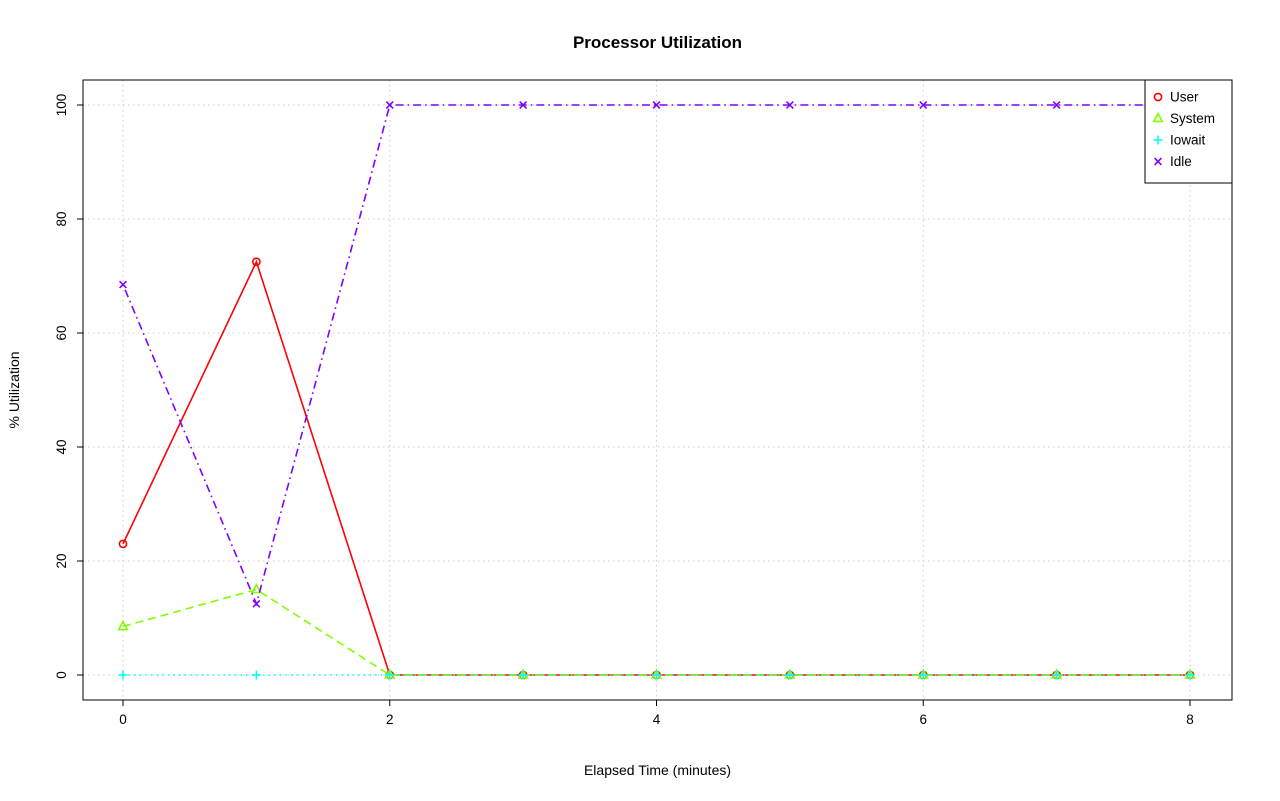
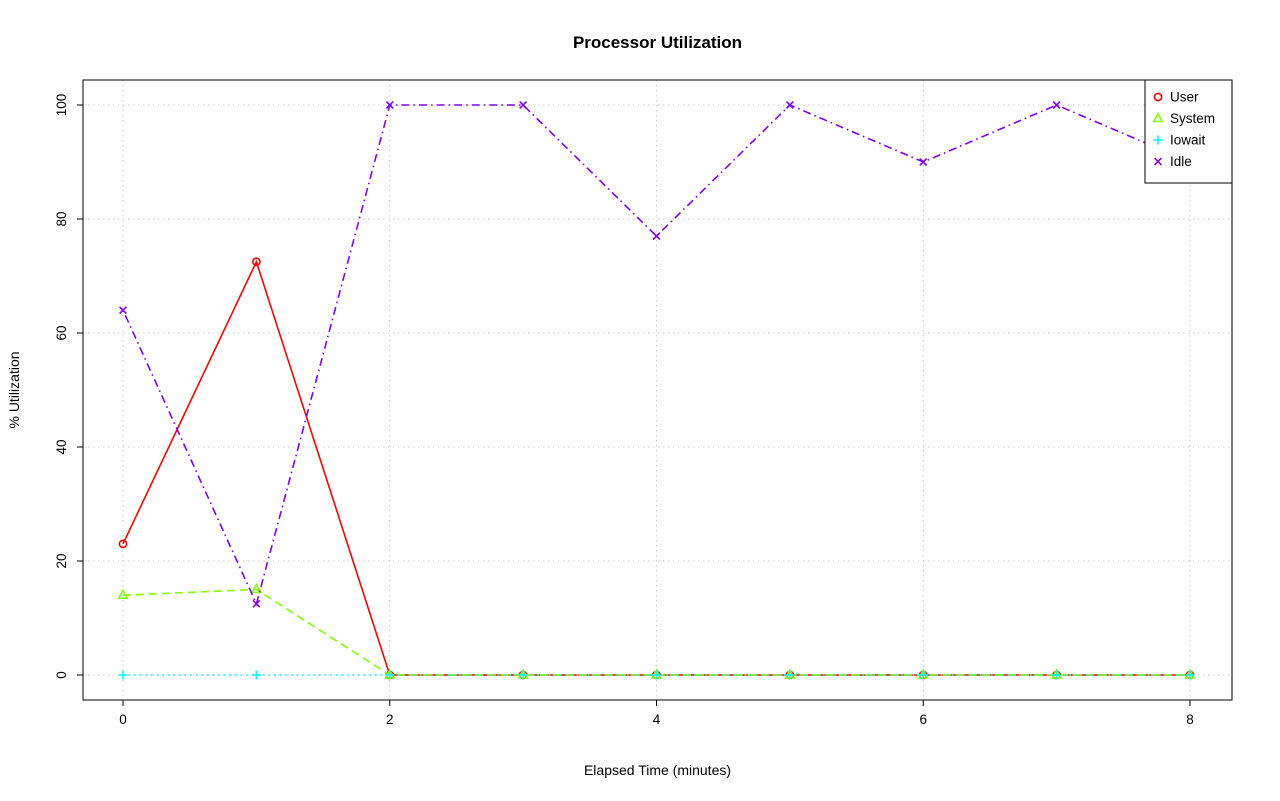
System/0: 8 -> 14
Idle/0: 68 -> 64
Idle/4: 100 -> 77
Idle/6: 100 -> 90
Idle/8: 100 -> 90
